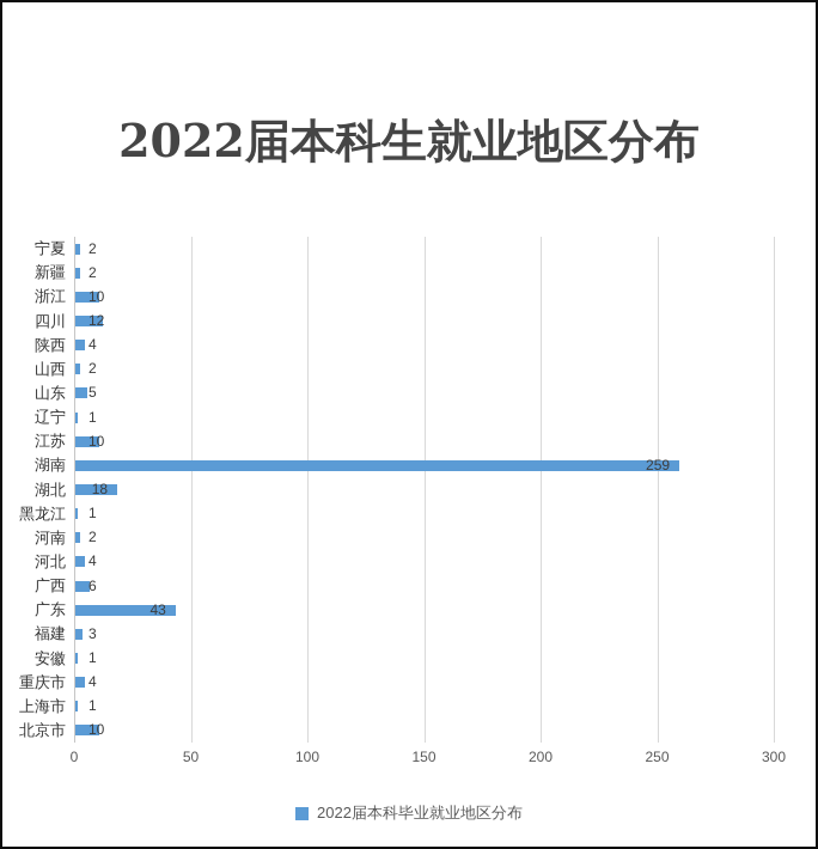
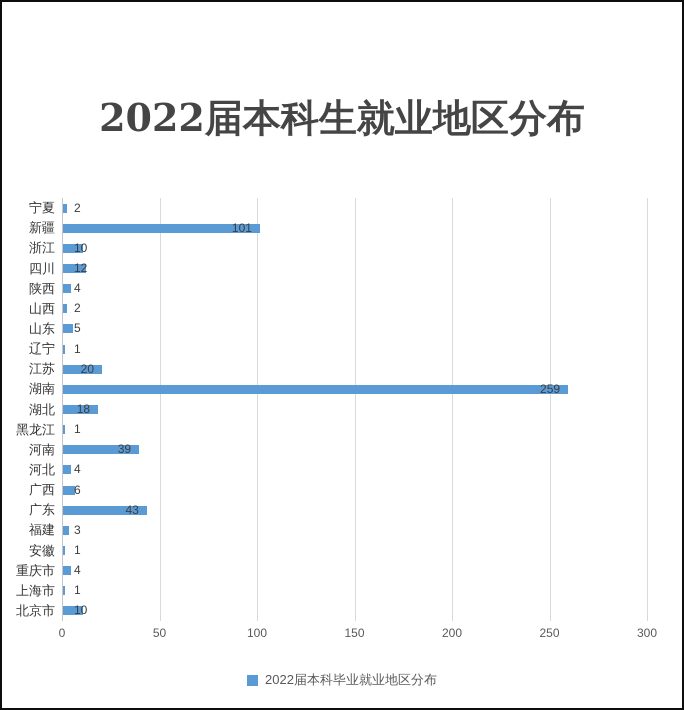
新疆: 2 -> 101
江苏: 10 -> 20
河南: 2 -> 39
